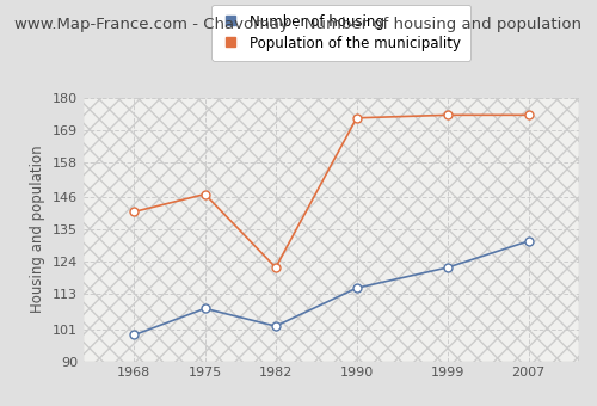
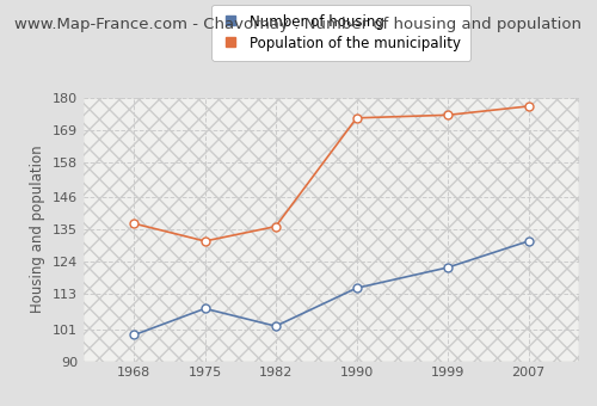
Population of the municipality/1968: 141 -> 137
Population of the municipality/1975: 147 -> 131
Population of the municipality/1982: 122 -> 136
Population of the municipality/2007: 174 -> 177
